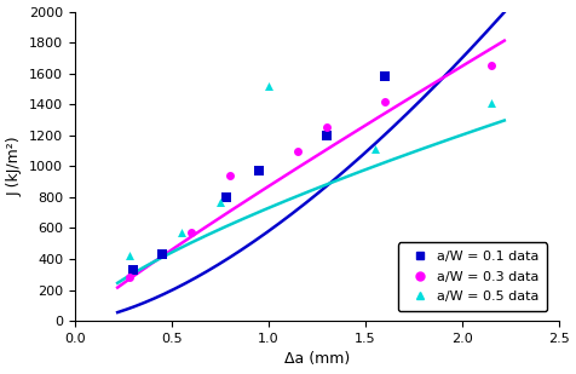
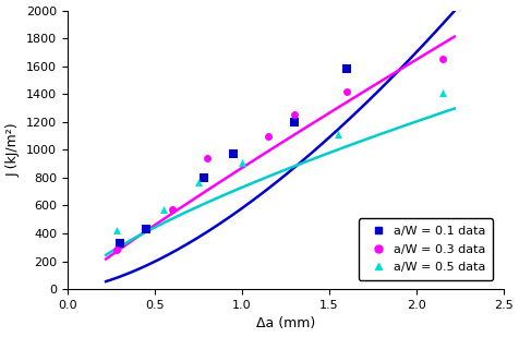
a/W = 0.5 data/1.0: 1520 -> 910
